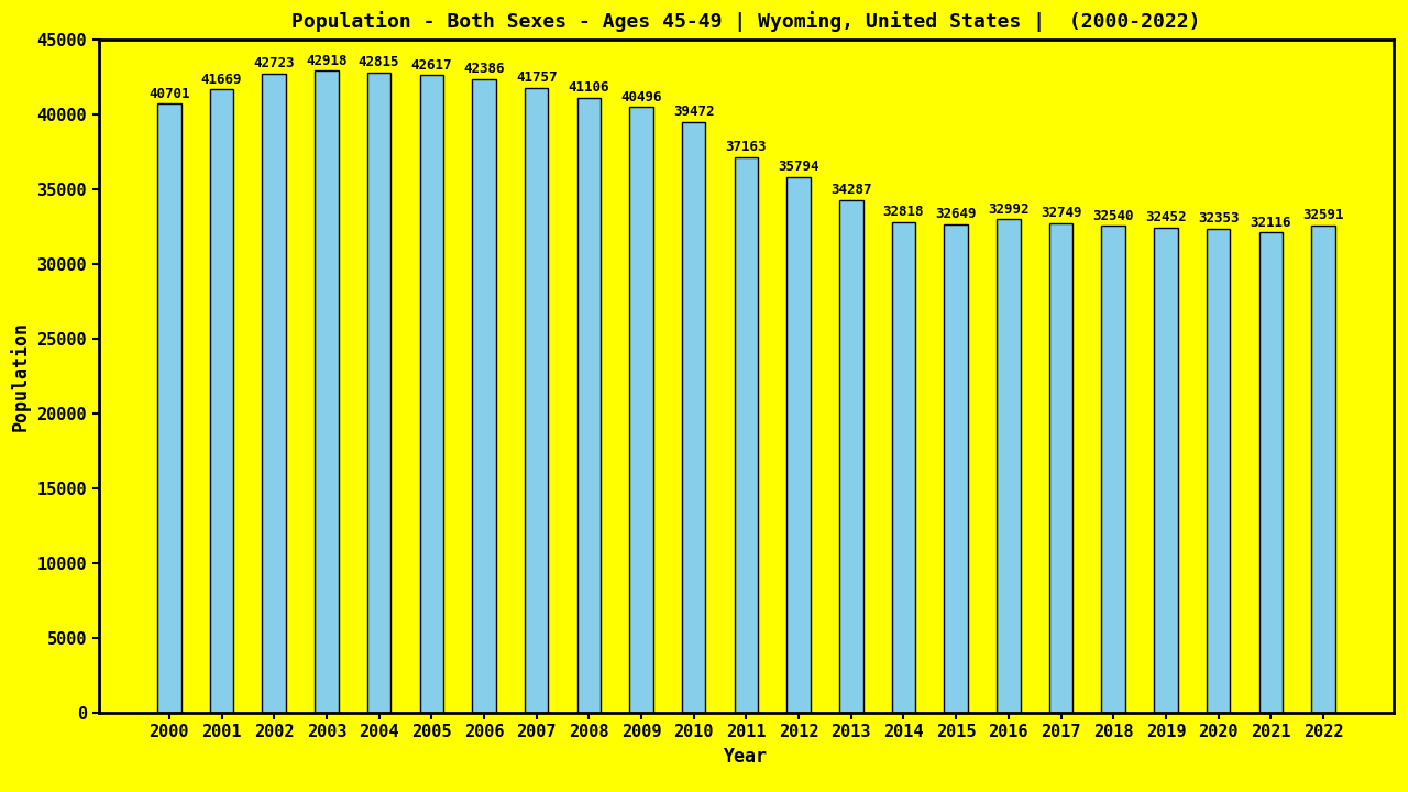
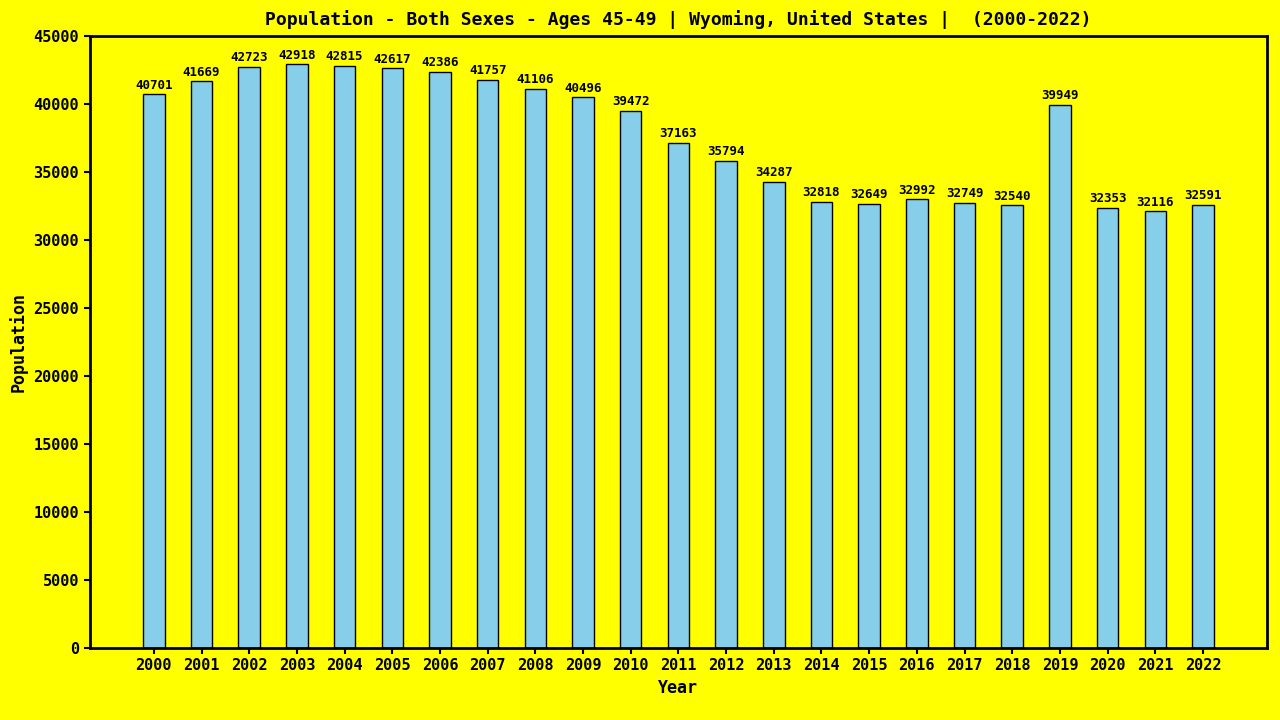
2019: 32452 -> 39949
